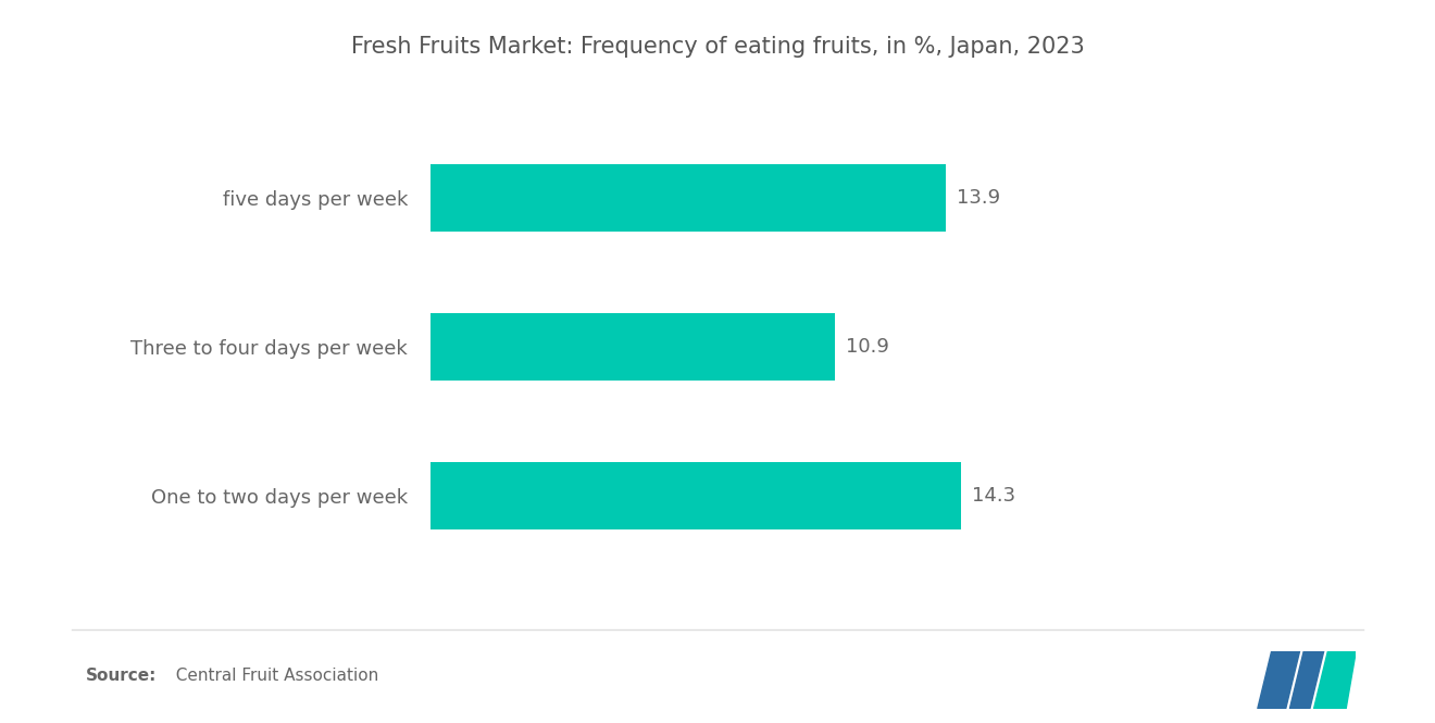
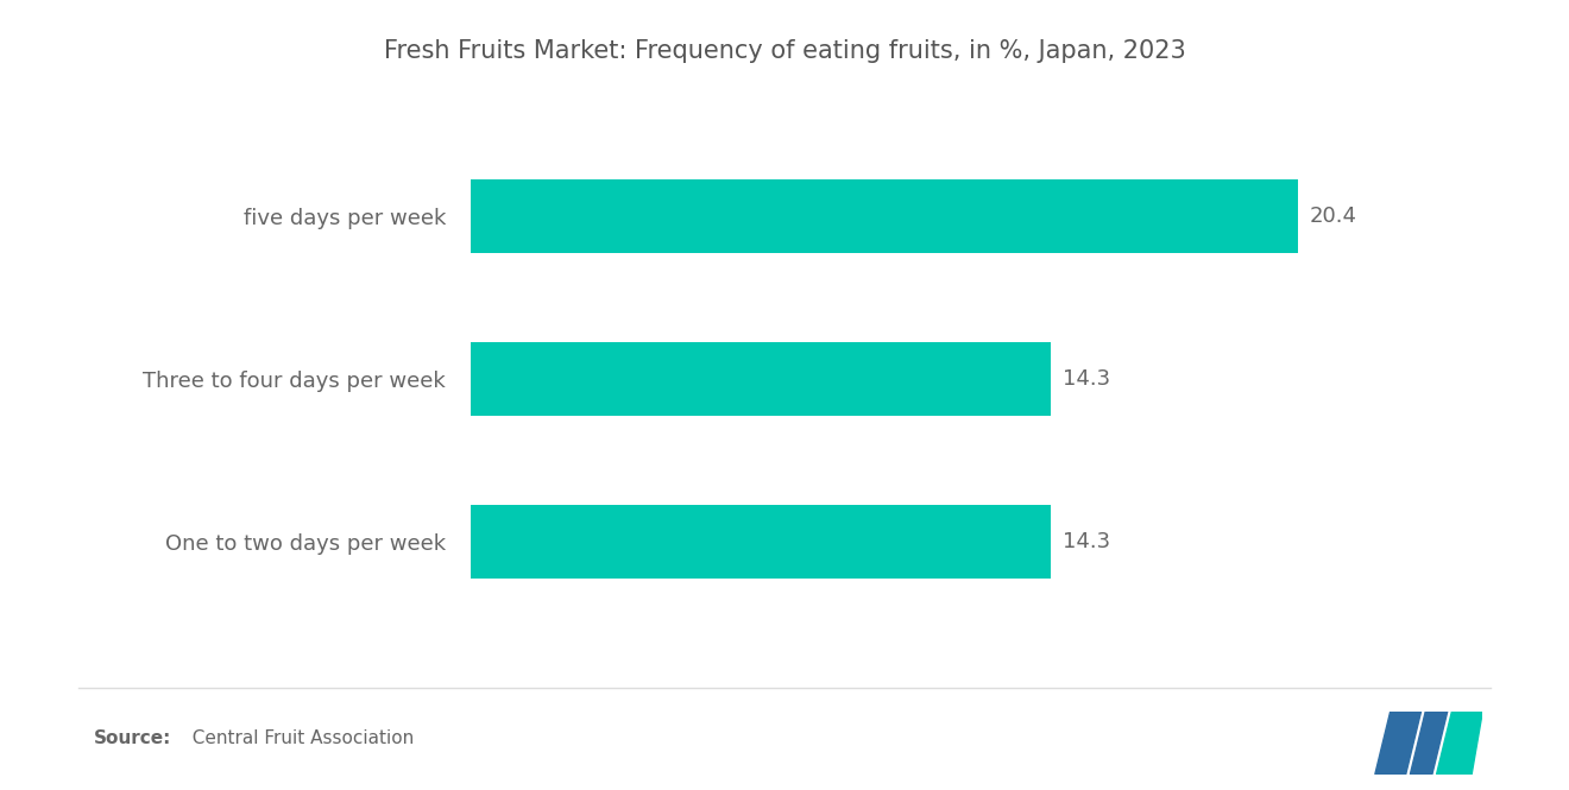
five days per week: 13.9 -> 20.4
Three to four days per week: 10.9 -> 14.3
